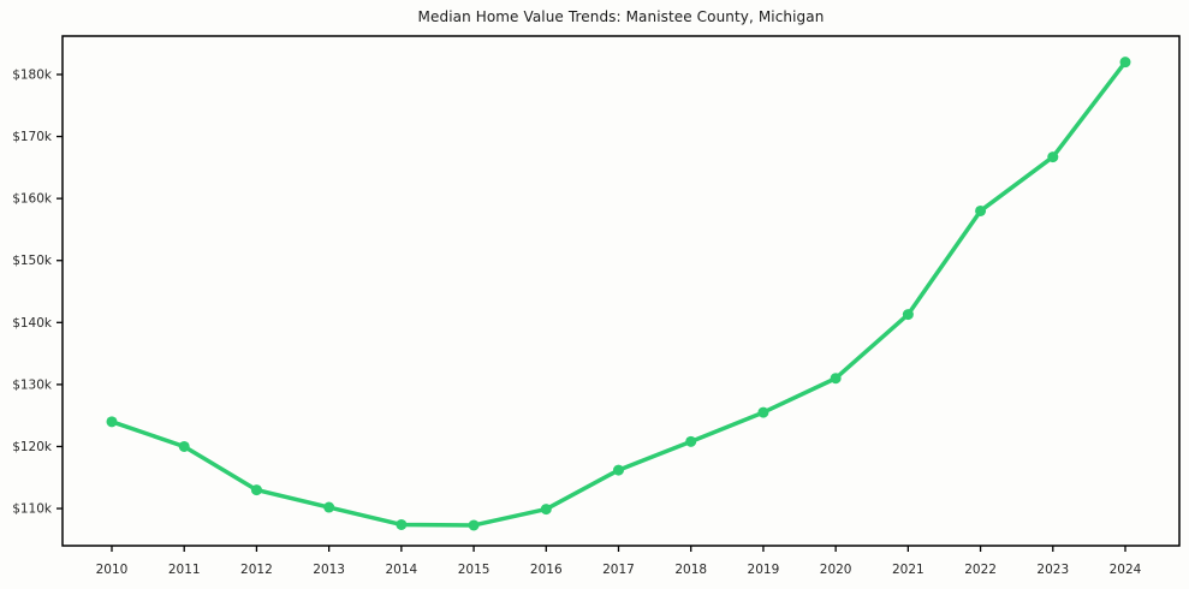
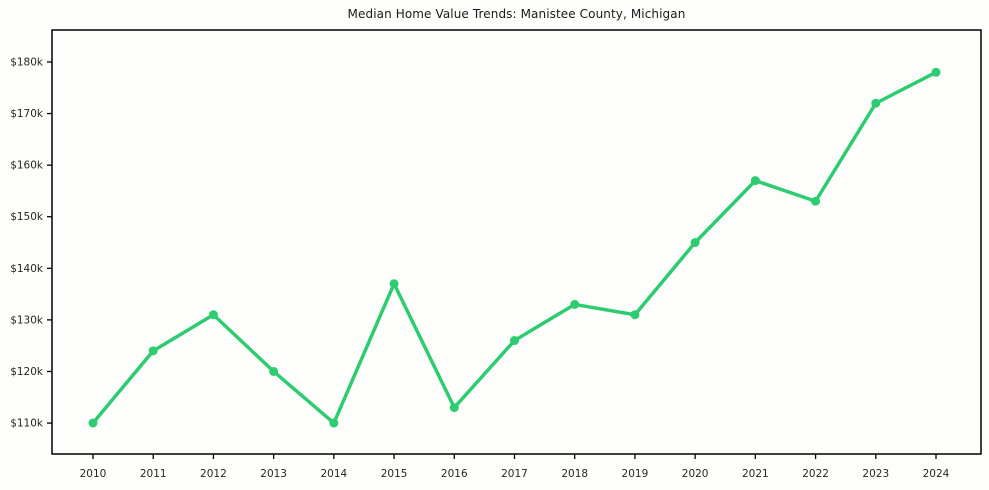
2010: $124k -> $110k
2011: $120k -> $124k
2012: $113k -> $131k
2013: $110k -> $120k
2014: $107k -> $110k
2015: $107k -> $137k
2016: $110k -> $113k
2017: $116k -> $126k
2018: $121k -> $133k
2019: $126k -> $131k
2020: $131k -> $145k
2021: $141k -> $157k
2022: $158k -> $153k
2023: $167k -> $172k
2024: $182k -> $178k
